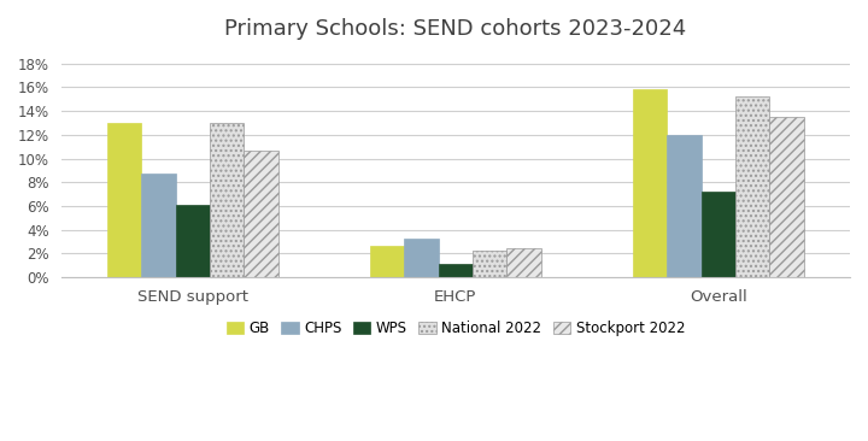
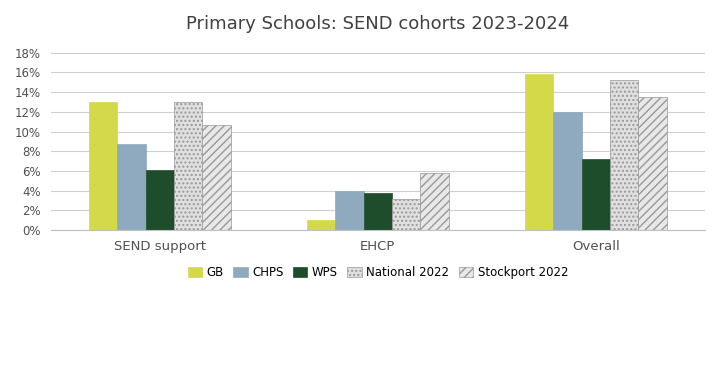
GB/EHCP: 2.6% -> 1.0%
CHPS/EHCP: 3.3% -> 4.0%
WPS/EHCP: 1.1% -> 3.8%
National 2022/EHCP: 2.2% -> 3.2%
Stockport 2022/EHCP: 2.4% -> 5.8%
